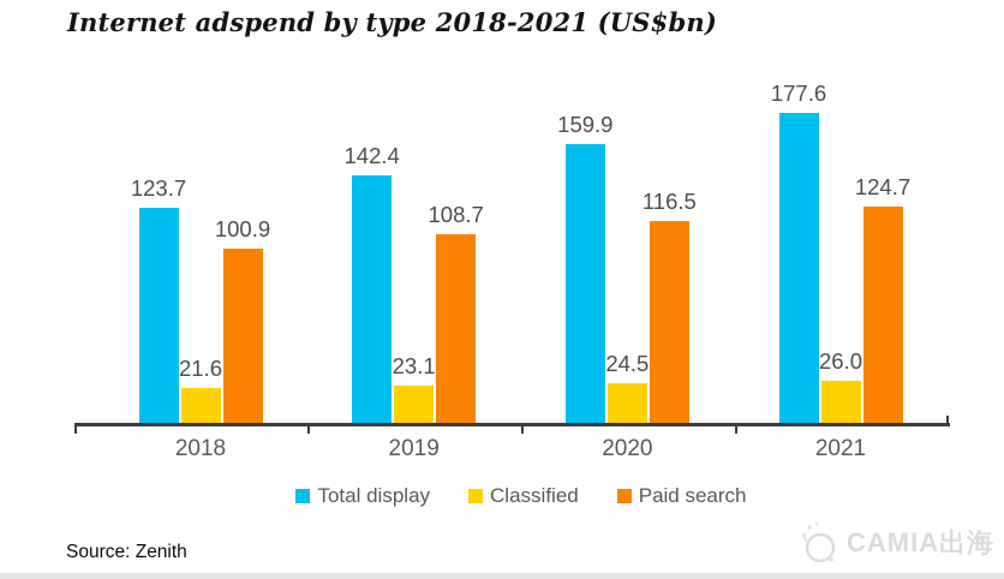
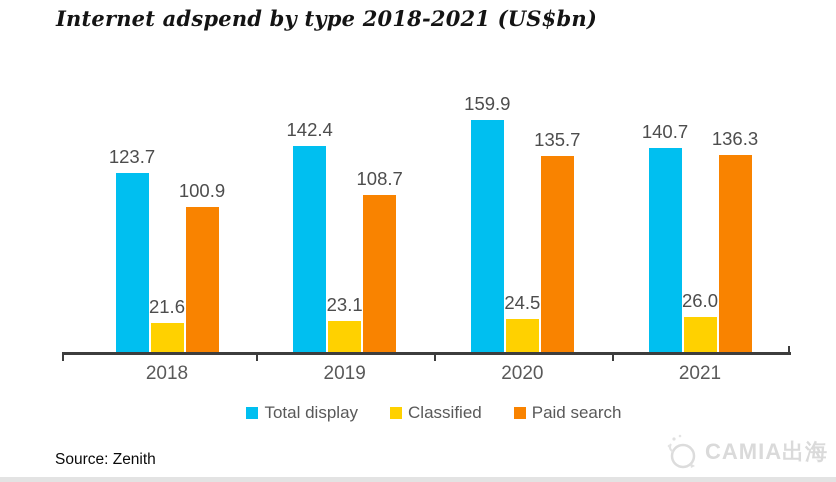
Paid search/2020: 116.5 -> 135.7
Total display/2021: 177.6 -> 140.7
Paid search/2021: 124.7 -> 136.3
